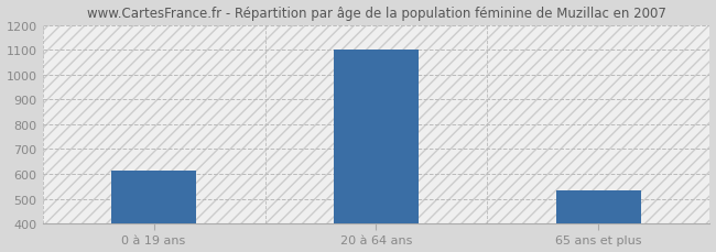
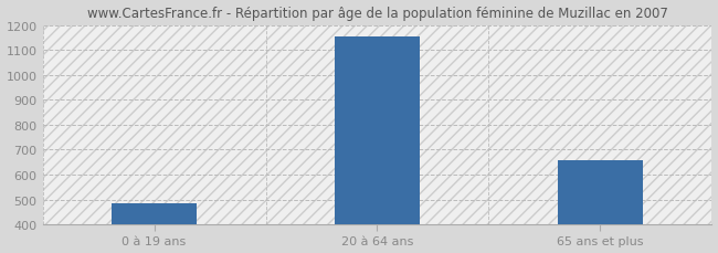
0 à 19 ans: 615 -> 483
20 à 64 ans: 1100 -> 1155
65 ans et plus: 535 -> 658
